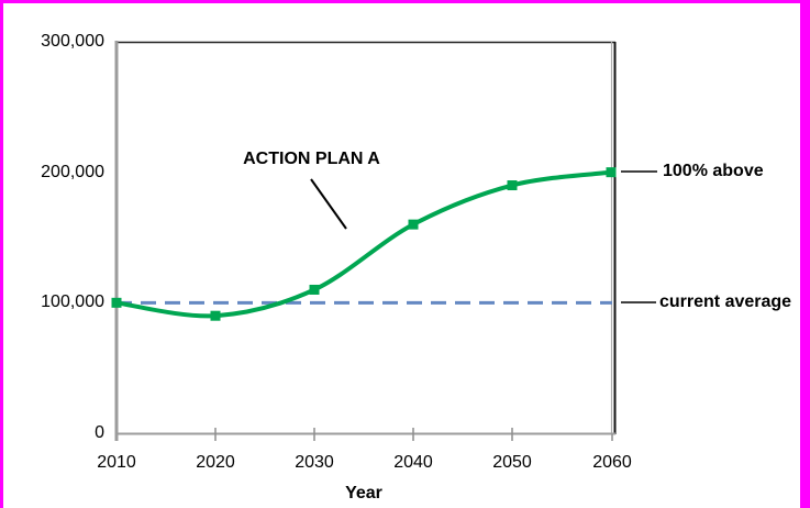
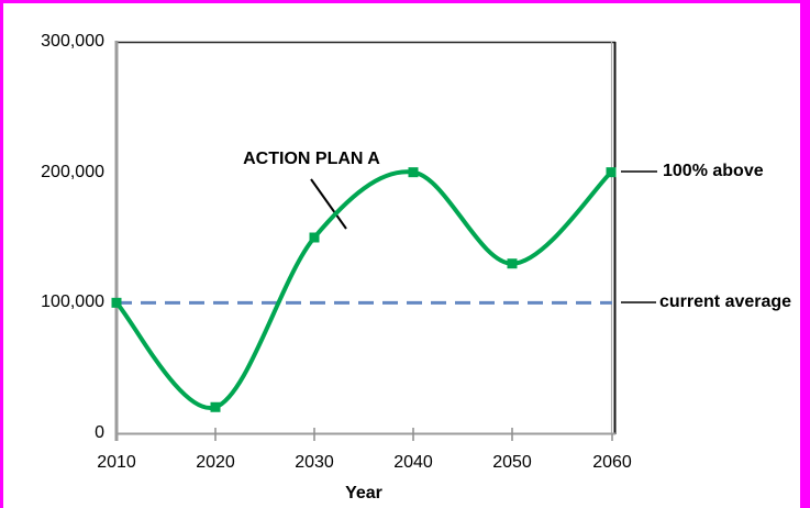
2020: 90000 -> 20000
2030: 110000 -> 150000
2040: 160000 -> 200000
2050: 190000 -> 130000
